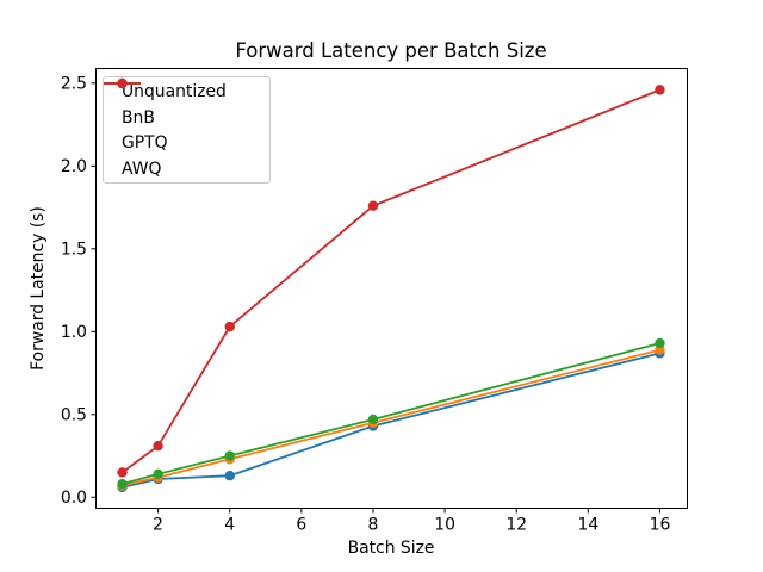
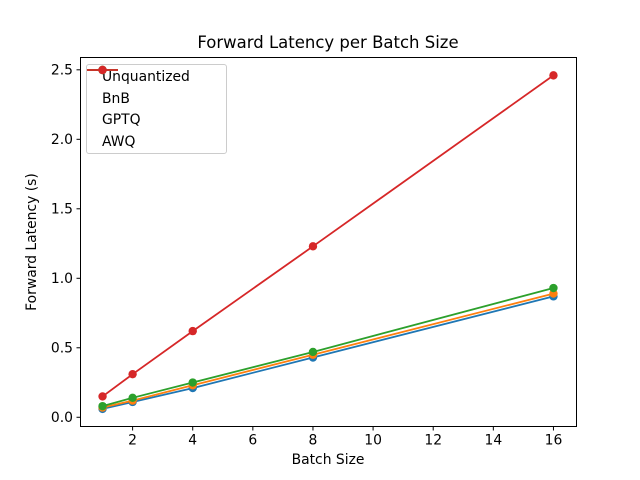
Unquantized/4: 0.13 -> 0.21
AWQ/4: 1.03 -> 0.62
AWQ/8: 1.76 -> 1.23
